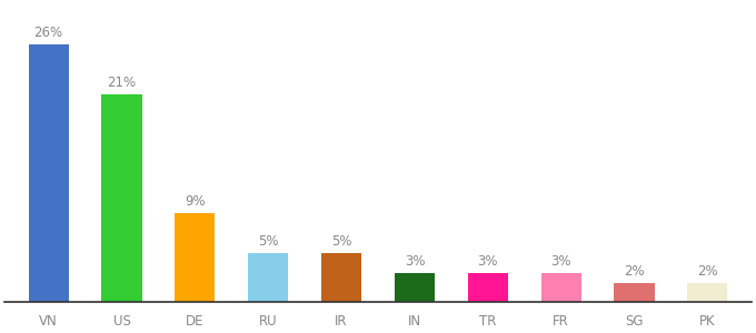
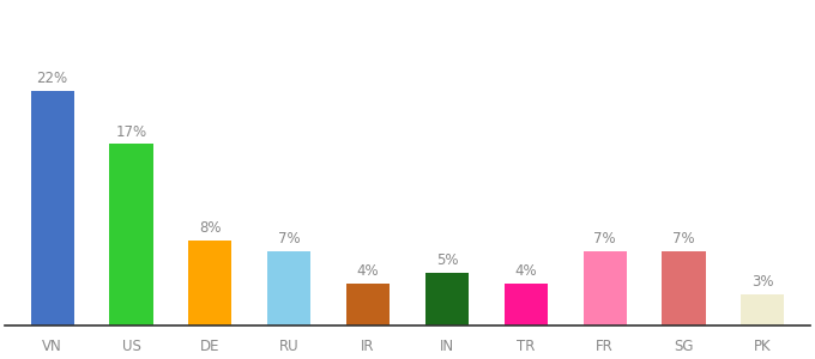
VN: 26% -> 22%
US: 21% -> 17%
DE: 9% -> 8%
RU: 5% -> 7%
IR: 5% -> 4%
IN: 3% -> 5%
TR: 3% -> 4%
FR: 3% -> 7%
SG: 2% -> 7%
PK: 2% -> 3%
